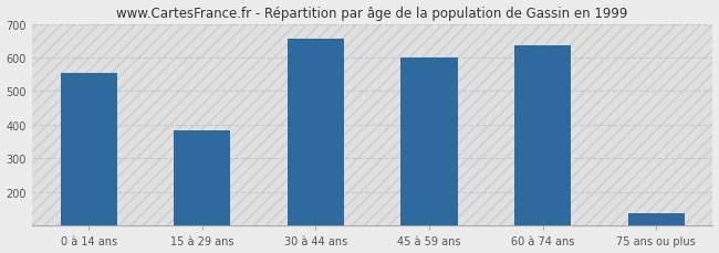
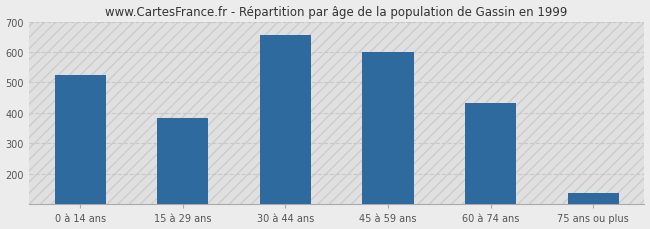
0 à 14 ans: 555 -> 525
60 à 74 ans: 635 -> 432
